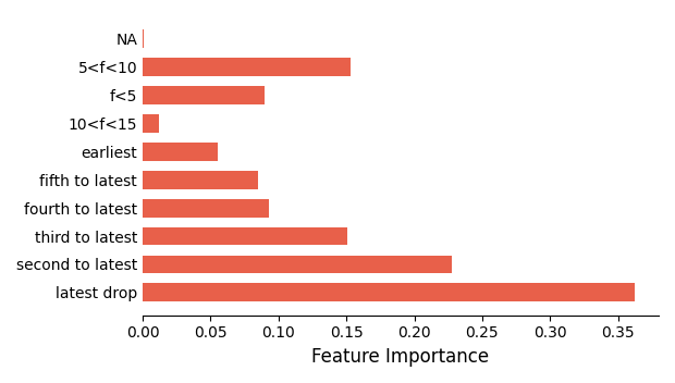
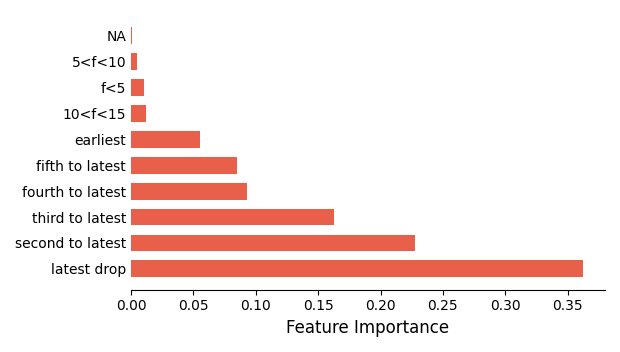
5<f<10: 0.153 -> 0.005
f<5: 0.090 -> 0.010
third to latest: 0.151 -> 0.163
